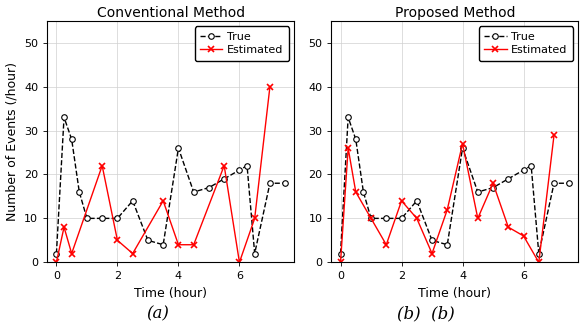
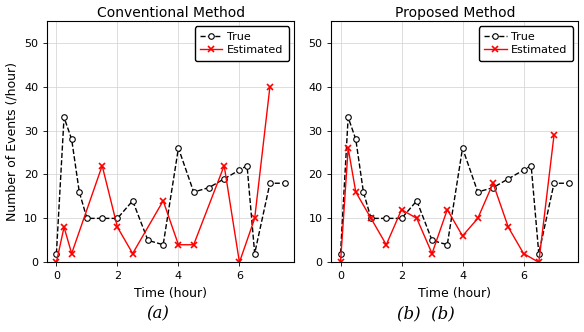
Conventional Method/Estimated/2: 5 -> 8
Proposed Method/Estimated/2: 14 -> 12
Proposed Method/Estimated/4: 27 -> 6
Proposed Method/Estimated/6: 6 -> 2
